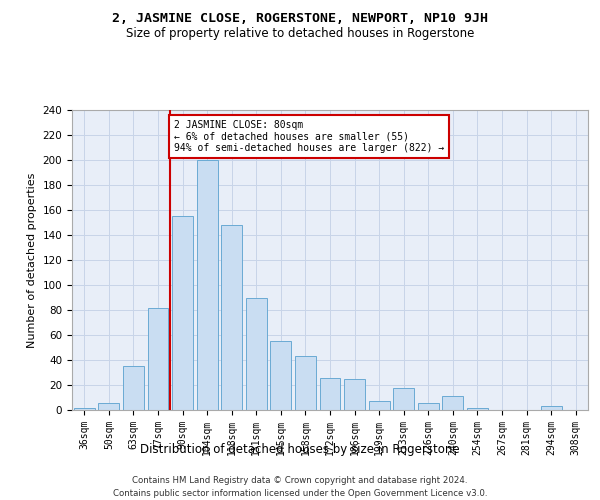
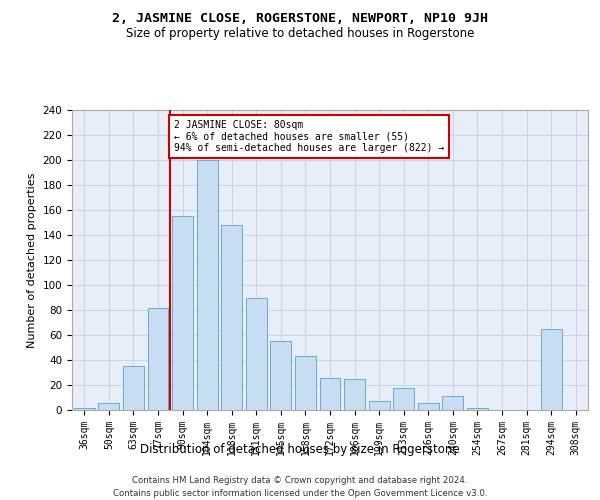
294sqm: 3 -> 65
